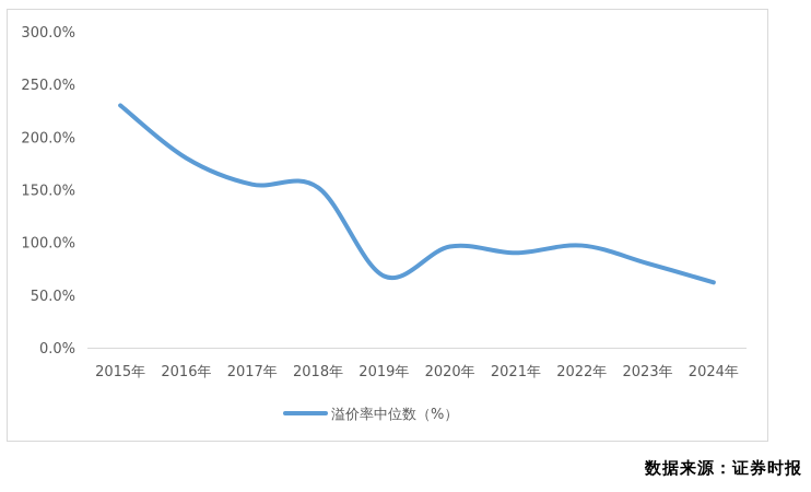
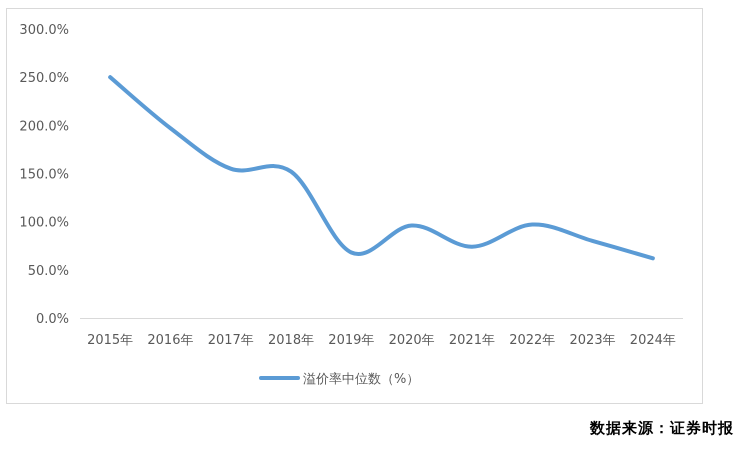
2015年: 230% -> 250%
2016年: 180% -> 200%
2021年: 90% -> 70%
